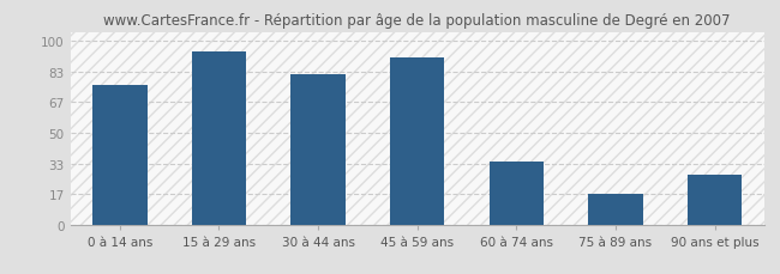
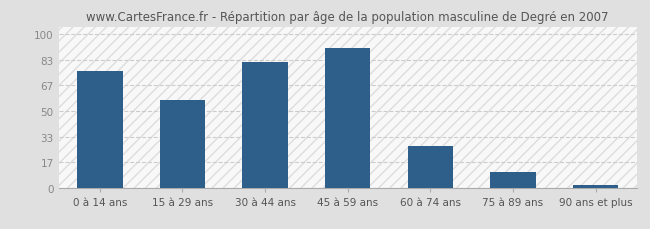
15 à 29 ans: 94 -> 57
60 à 74 ans: 34 -> 27
75 à 89 ans: 17 -> 10
90 ans et plus: 27 -> 2
